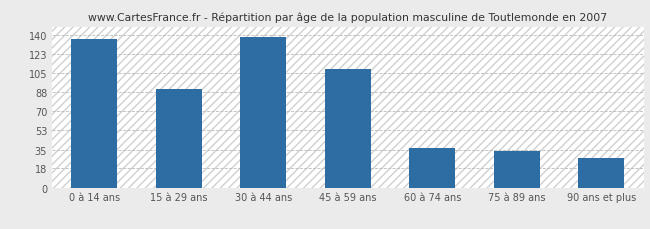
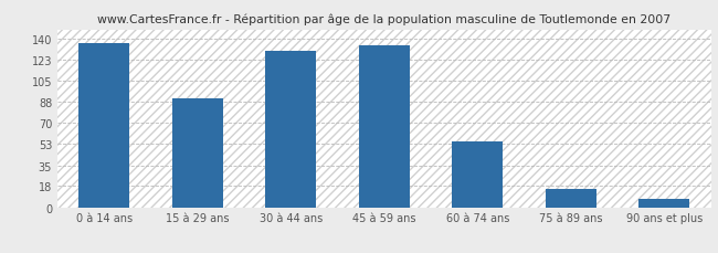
30 à 44 ans: 138 -> 130
45 à 59 ans: 109 -> 135
60 à 74 ans: 36 -> 55
75 à 89 ans: 34 -> 15
90 ans et plus: 27 -> 7
